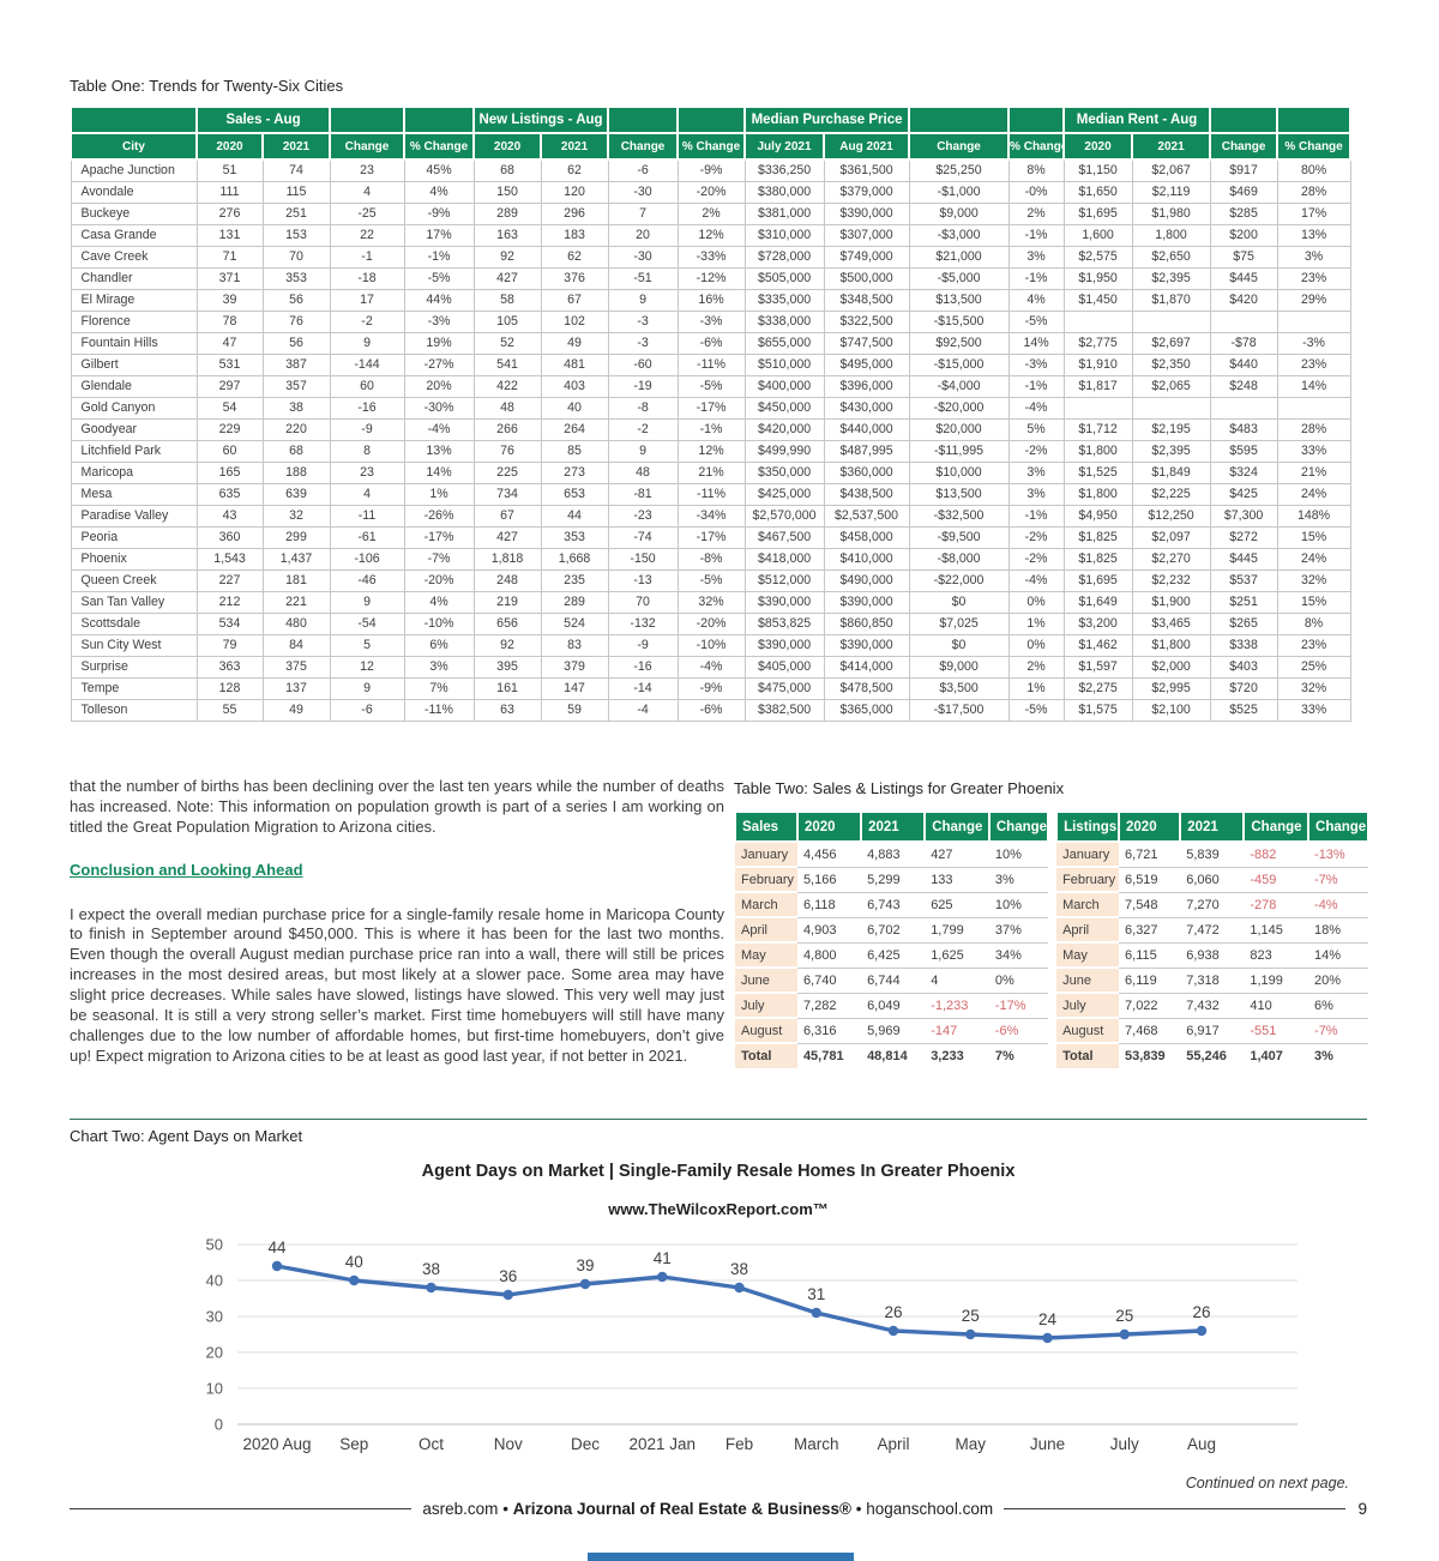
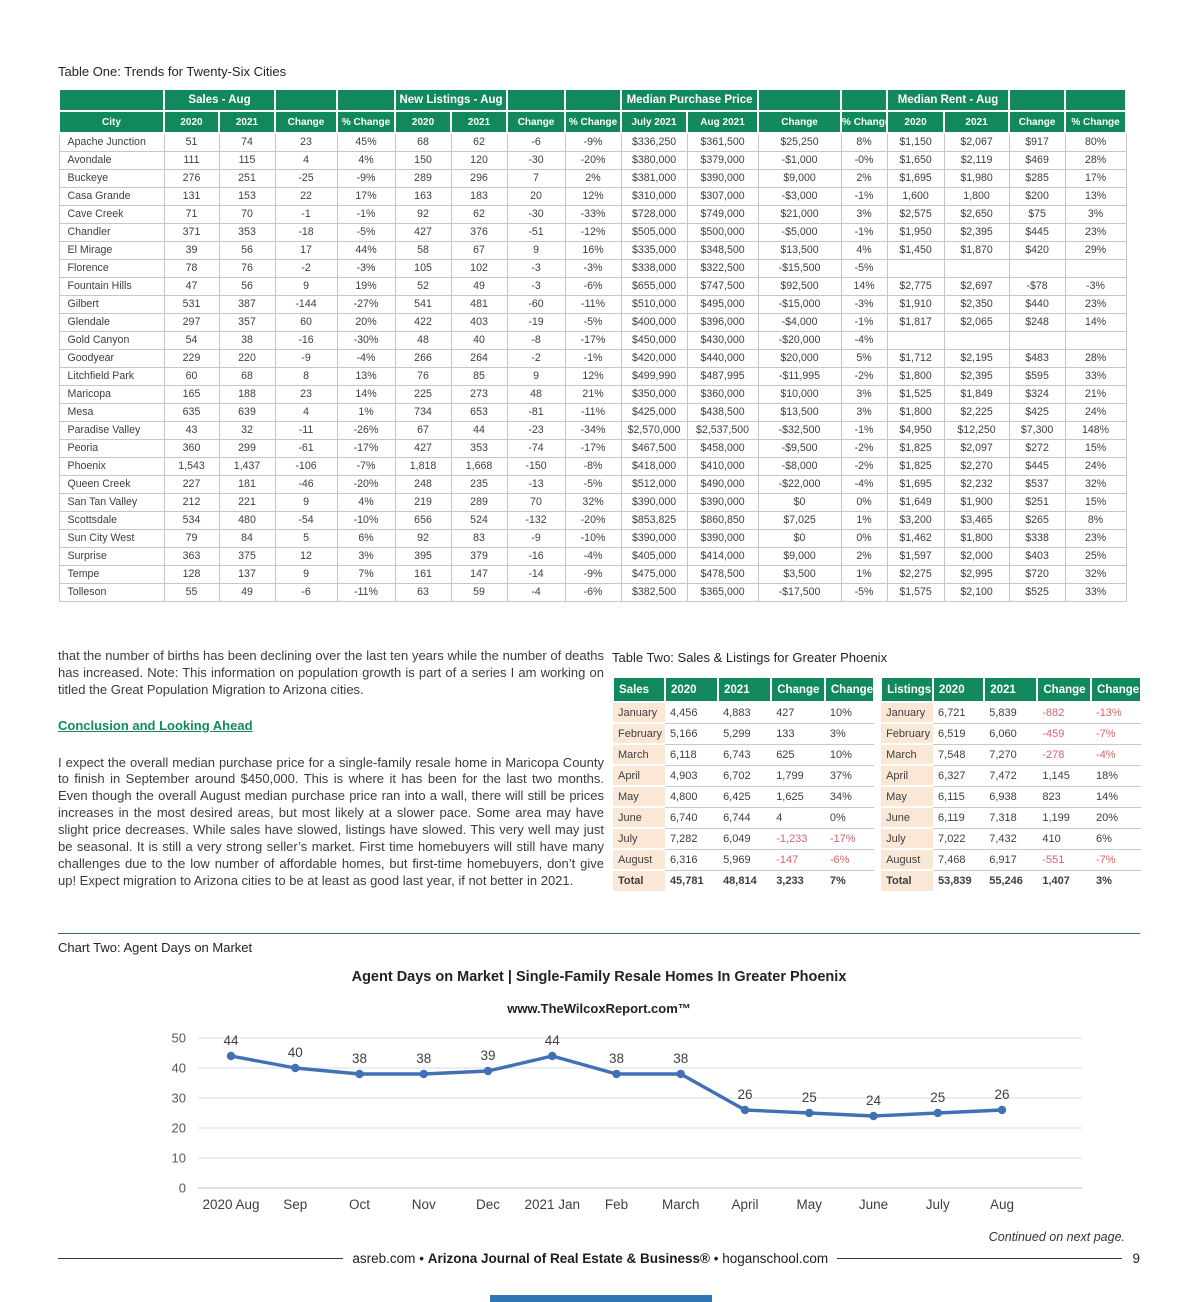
Nov: 36 -> 38
2021 Jan: 41 -> 44
March: 31 -> 38
